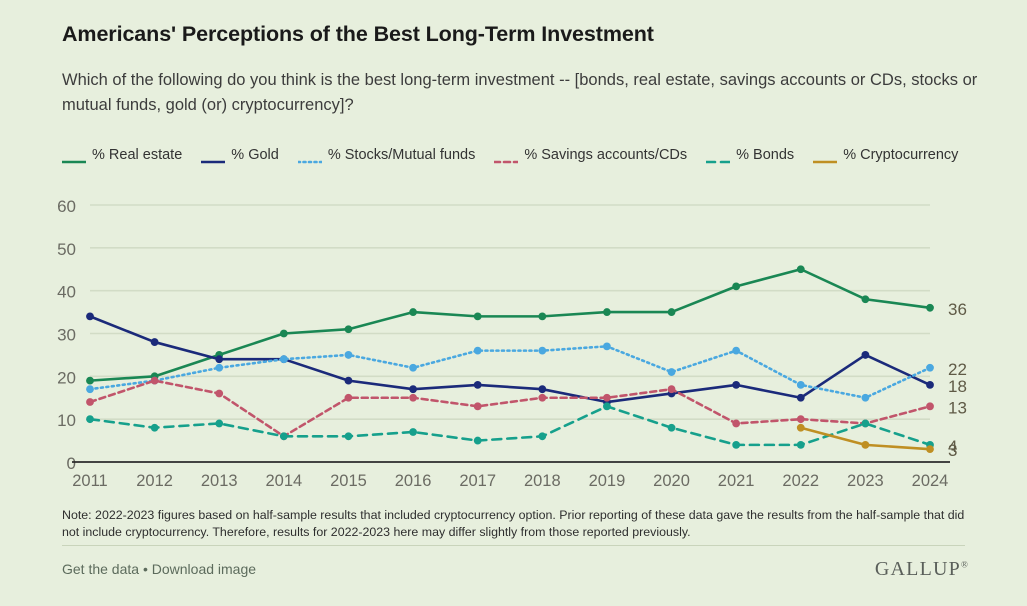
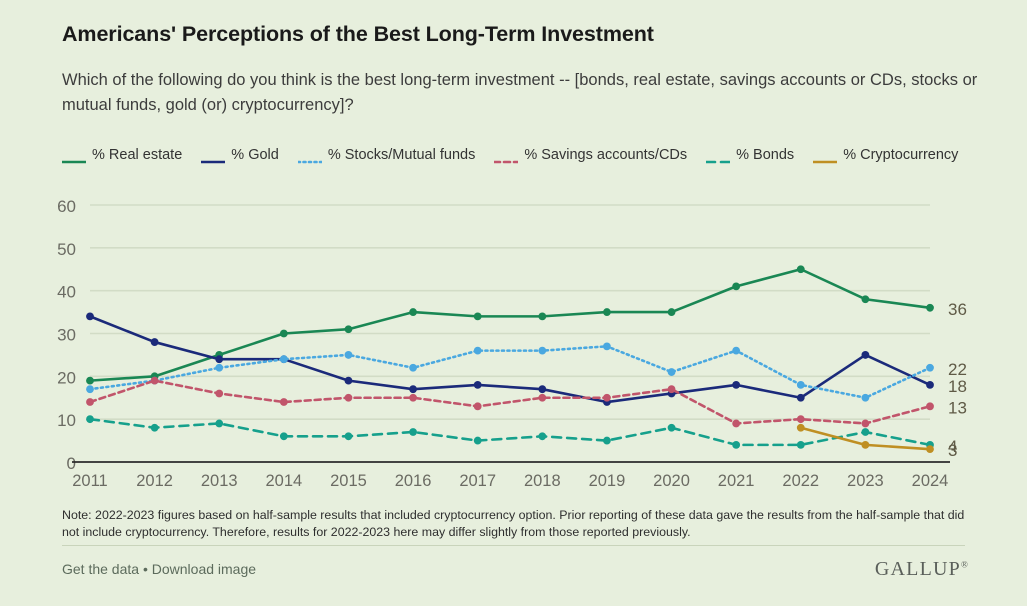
% Savings accounts/CDs/2014: 6 -> 14
% Bonds/2019: 13 -> 5
% Bonds/2023: 9 -> 7
